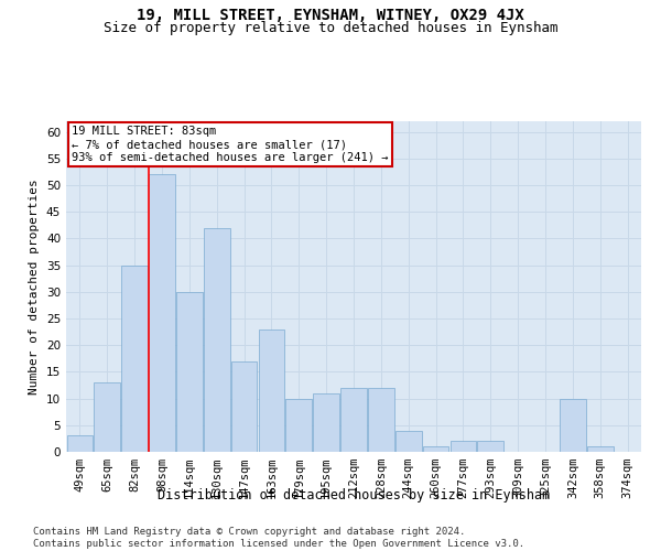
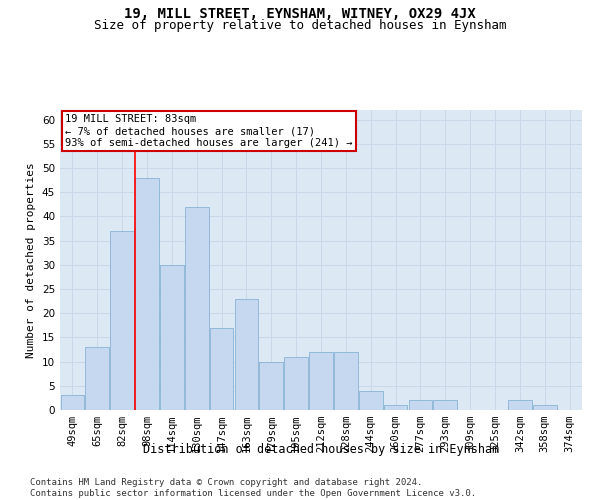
82sqm: 35 -> 37
98sqm: 52 -> 48
342sqm: 10 -> 2
